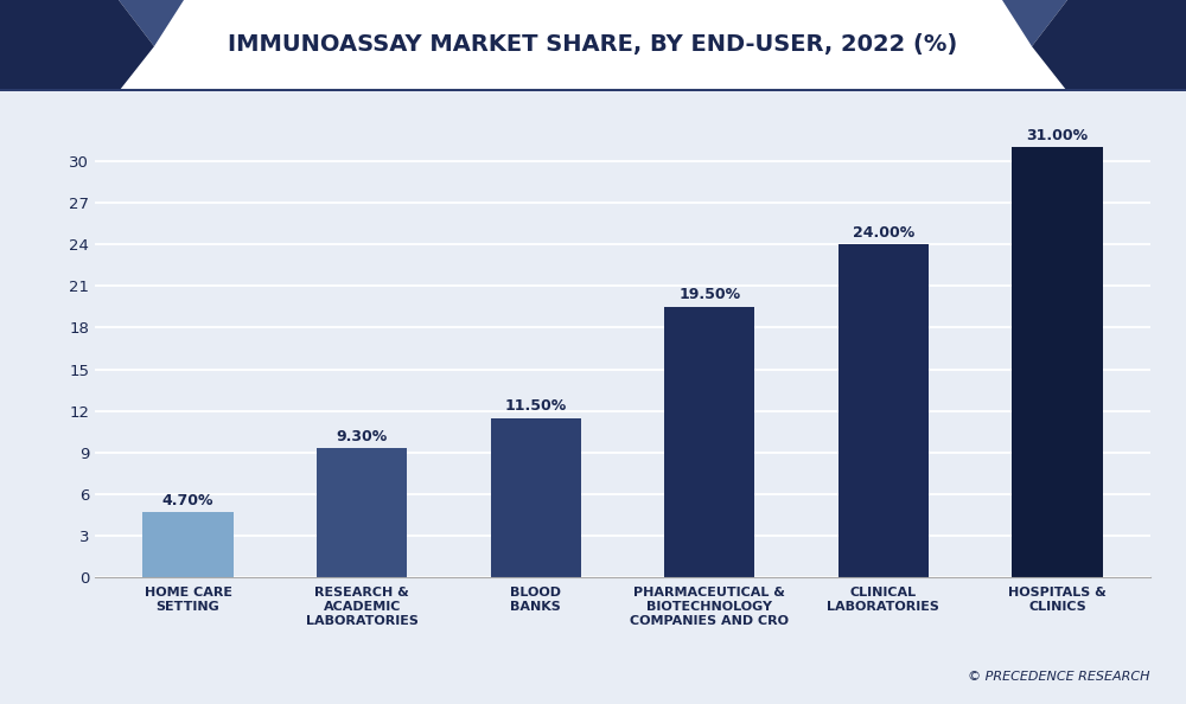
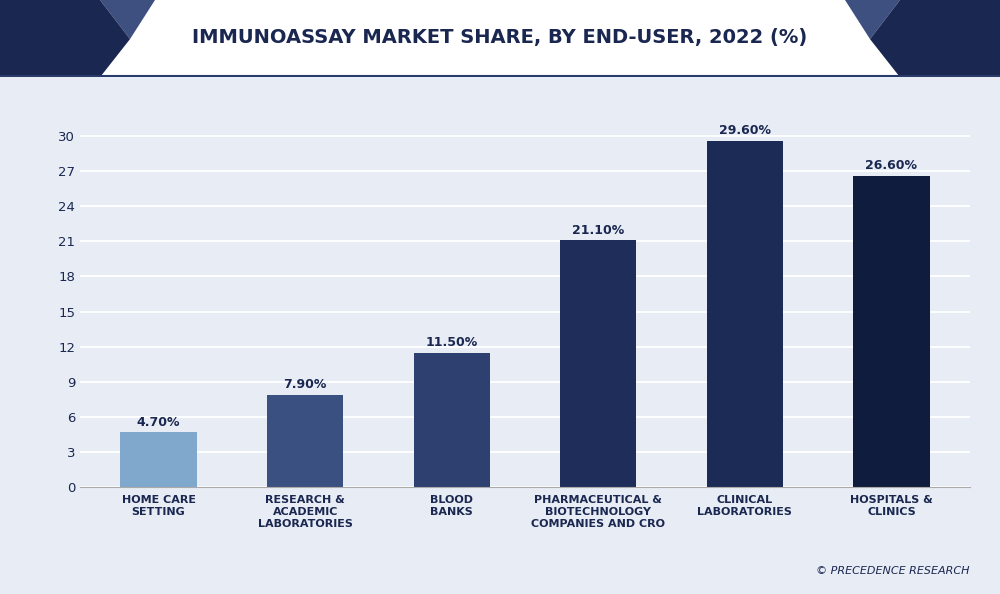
RESEARCH & ACADEMIC LABORATORIES: 9.30% -> 7.90%
PHARMACEUTICAL & BIOTECHNOLOGY COMPANIES AND CRO: 19.50% -> 21.10%
CLINICAL LABORATORIES: 24.00% -> 29.60%
HOSPITALS & CLINICS: 31.00% -> 26.60%
